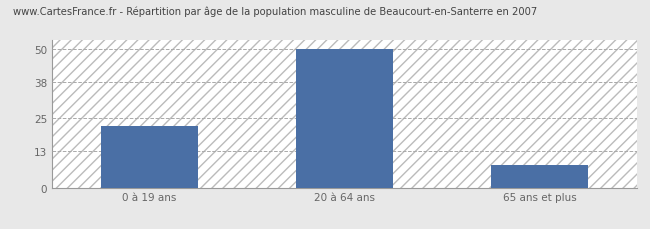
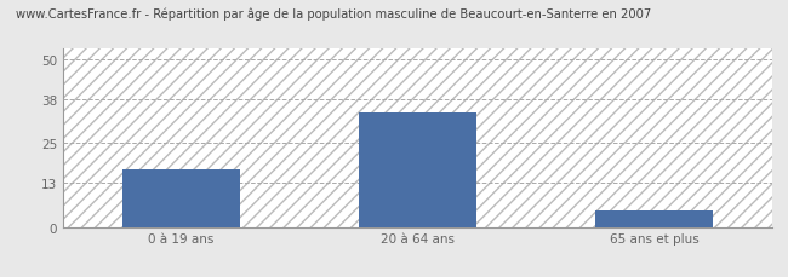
0 à 19 ans: 22 -> 17
20 à 64 ans: 50 -> 34
65 ans et plus: 8 -> 5
